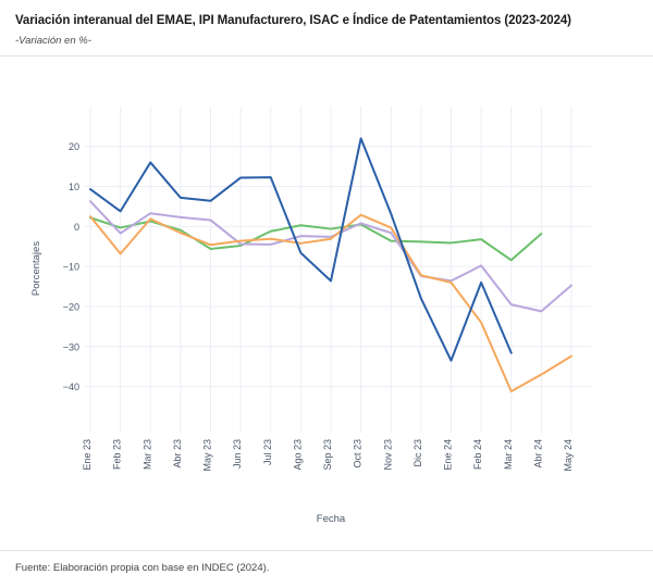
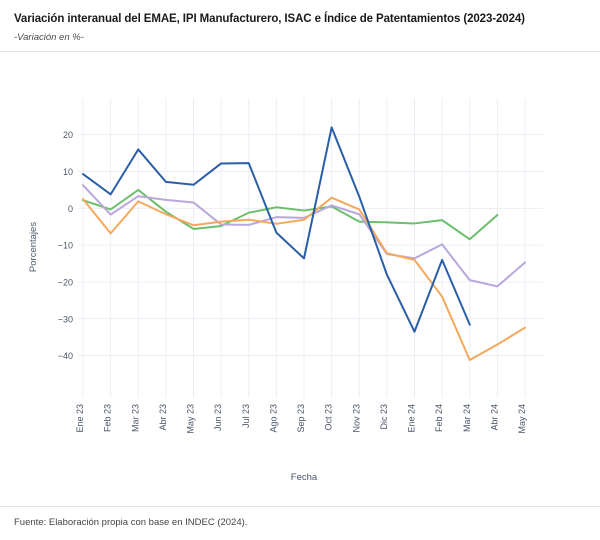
Actividad económica/Mar 23: 1 -> 5
